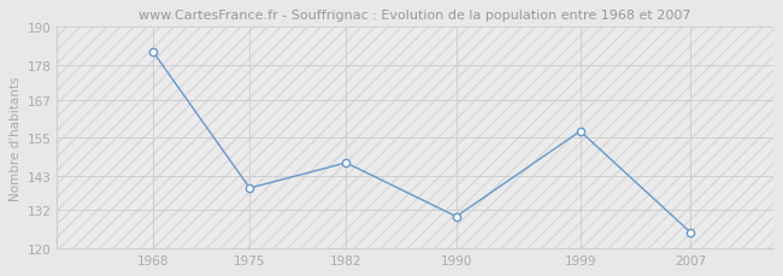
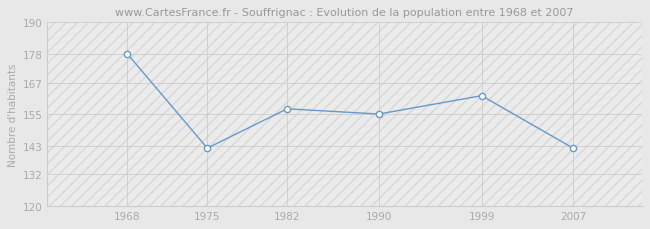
1968: 182 -> 178
1975: 139 -> 142
1982: 147 -> 157
1990: 130 -> 155
1999: 157 -> 162
2007: 125 -> 142
